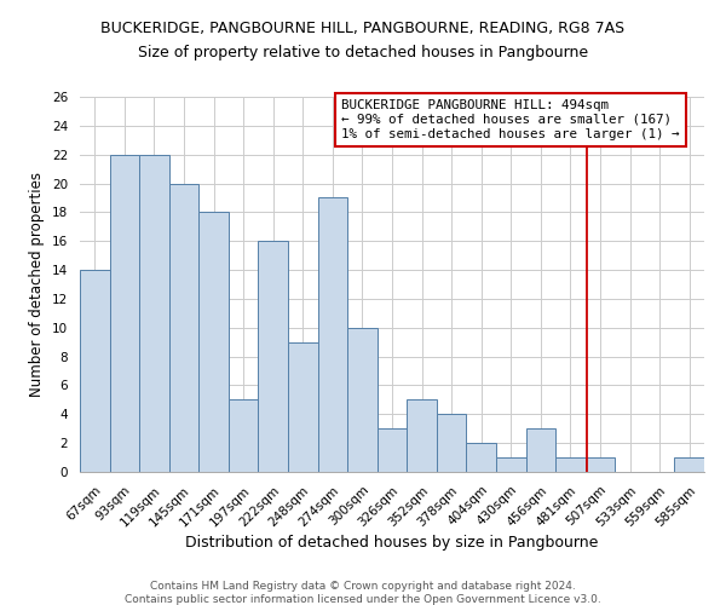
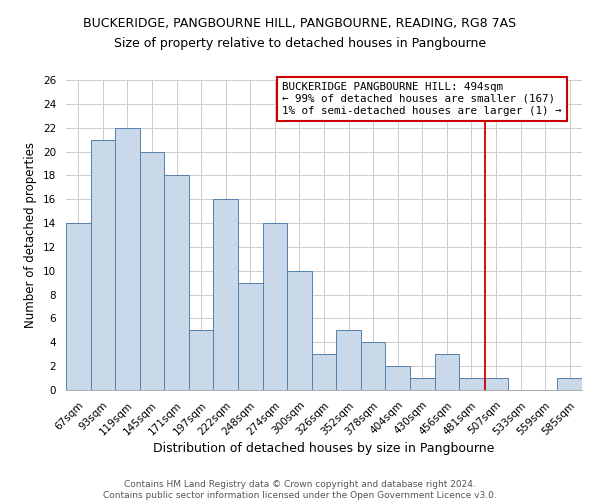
93sqm: 22 -> 21
274sqm: 19 -> 14
